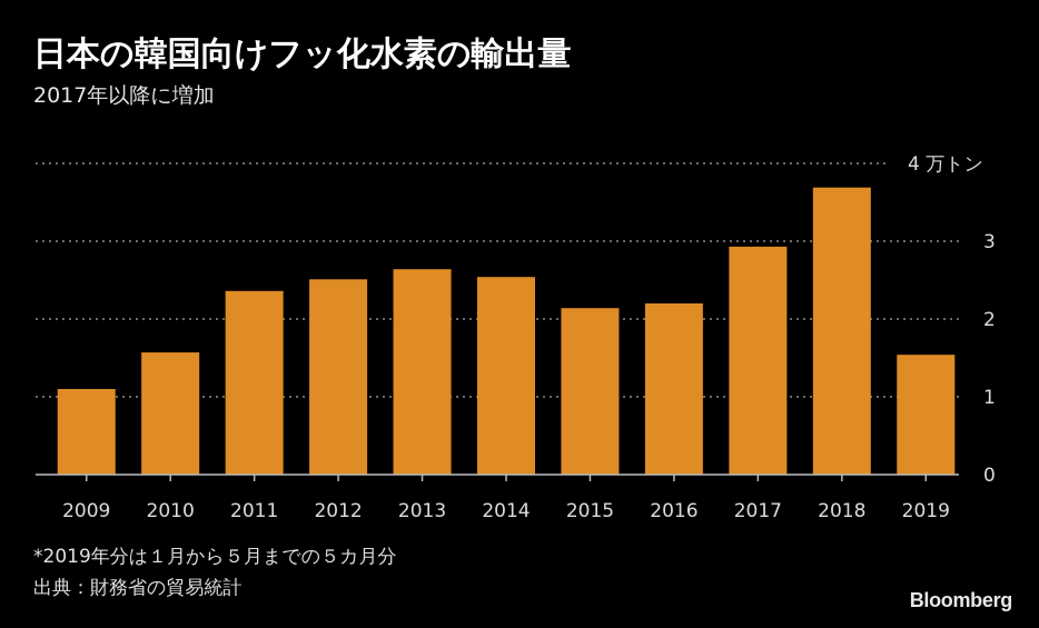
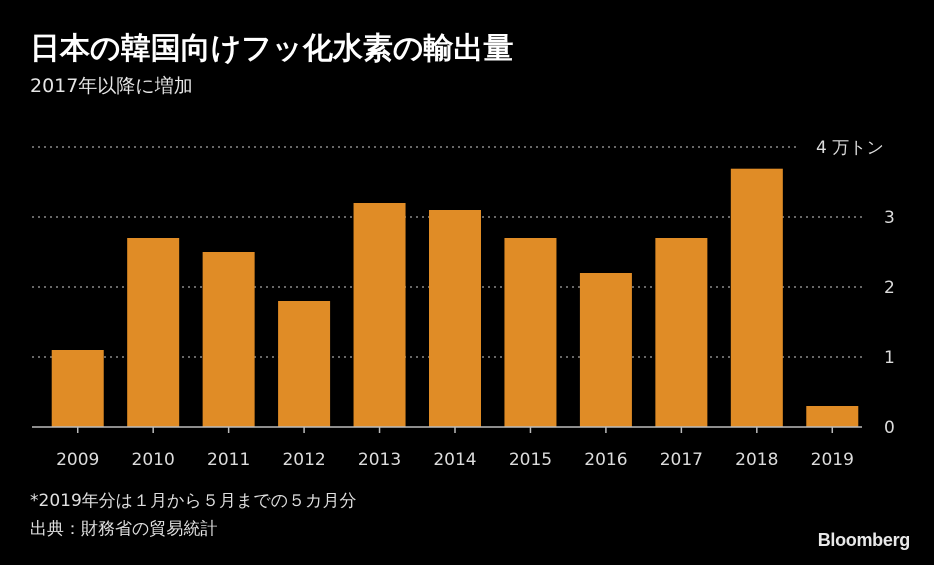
2010: 1.6 -> 2.7
2011: 2.4 -> 2.5
2012: 2.5 -> 1.8
2013: 2.6 -> 3.2
2014: 2.5 -> 3.1
2015: 2.1 -> 2.7
2017: 2.9 -> 2.7
2019: 1.5 -> 0.3
